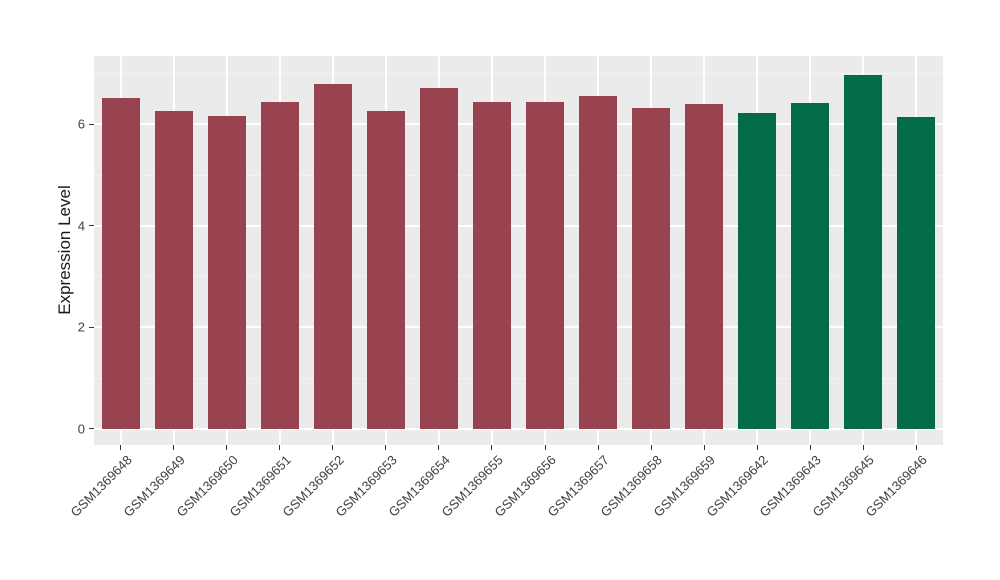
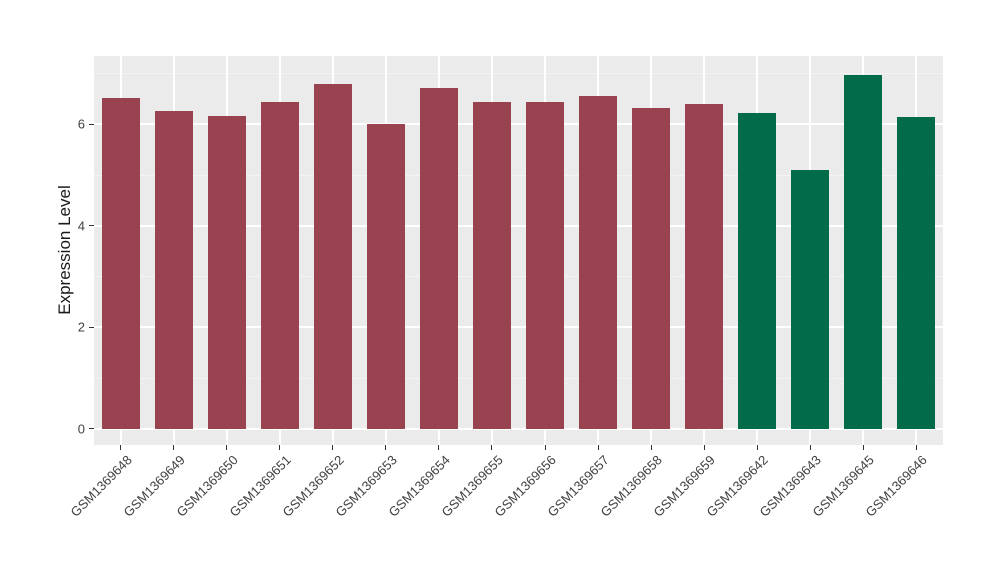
GSM1369653: 6.3 -> 6.0
GSM1369643: 6.4 -> 5.1
